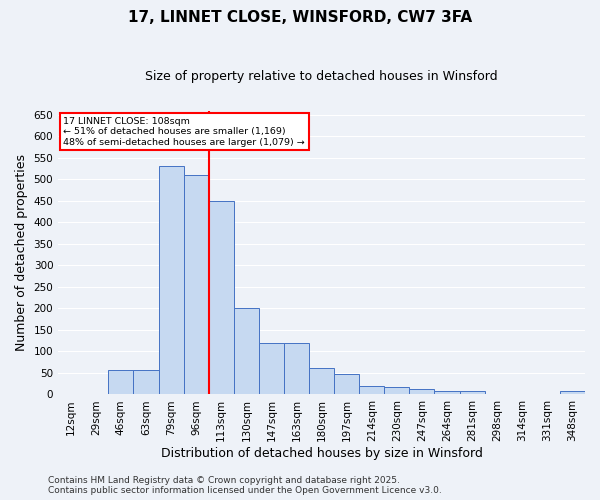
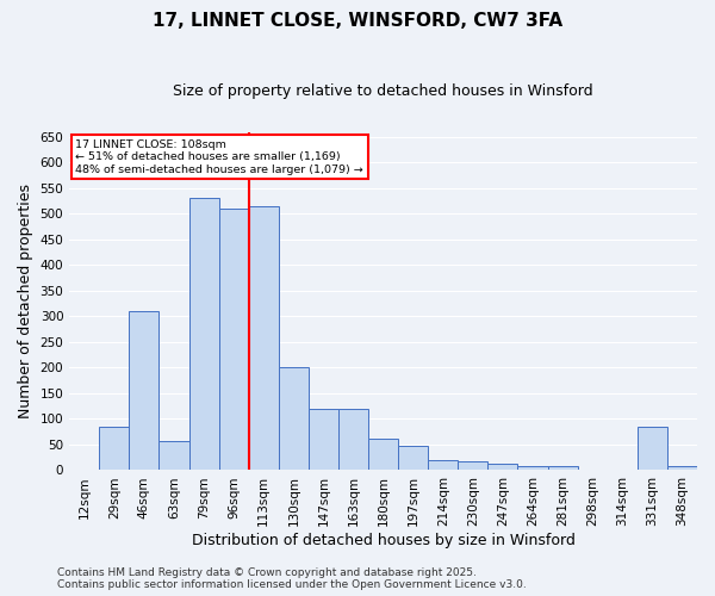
29sqm: 2 -> 85
46sqm: 58 -> 310
113sqm: 450 -> 515
331sqm: 2 -> 85
